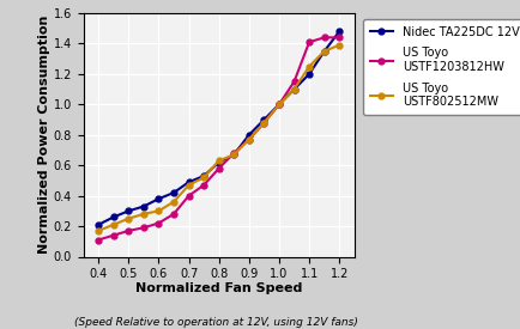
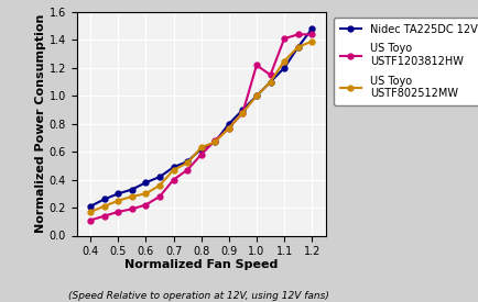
US Toyo USTF1203812HW/1.0: 1.00 -> 1.22
